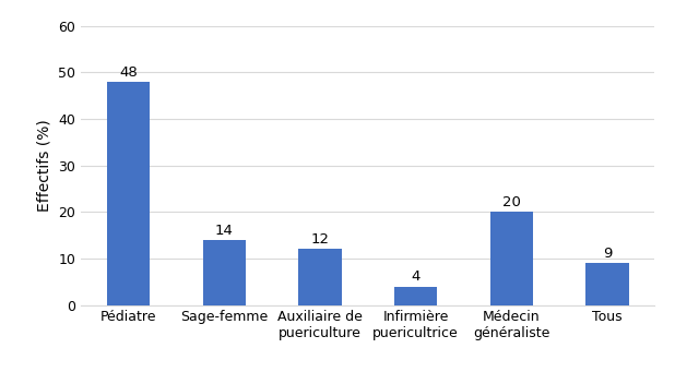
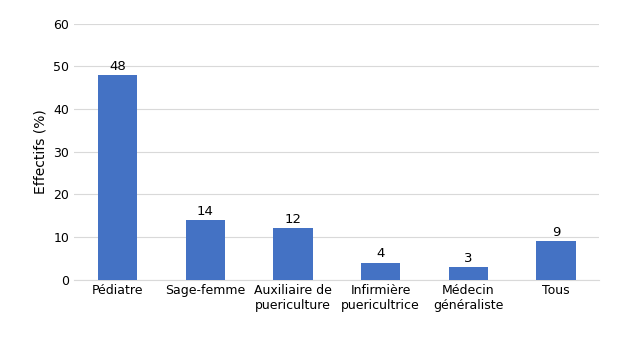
Médecin généraliste: 20 -> 3
